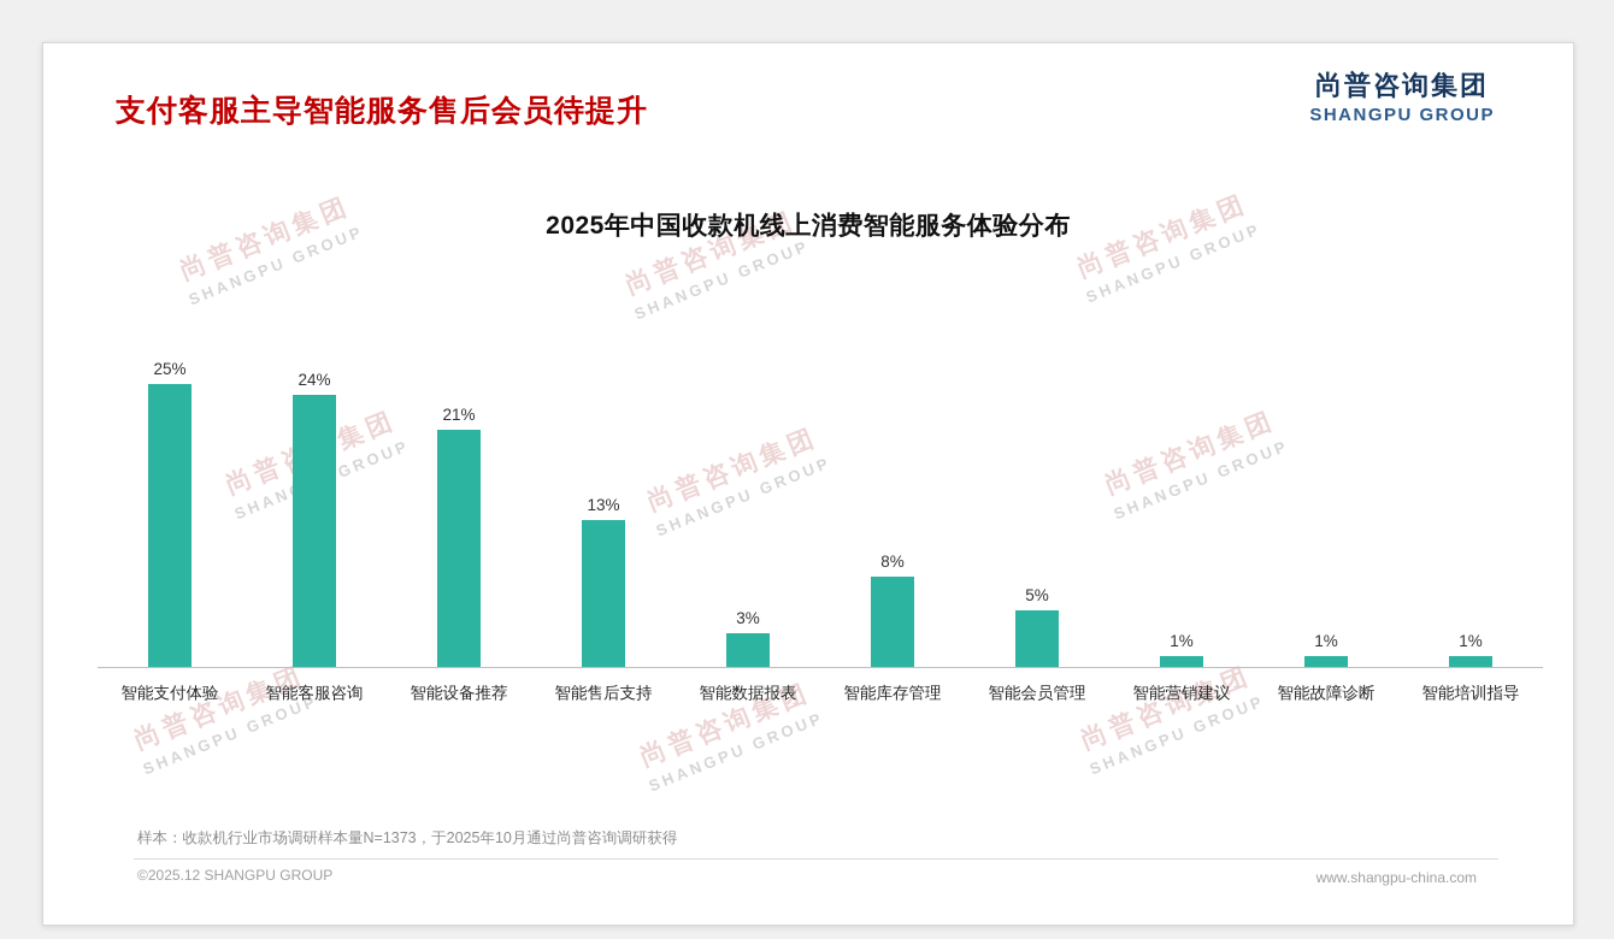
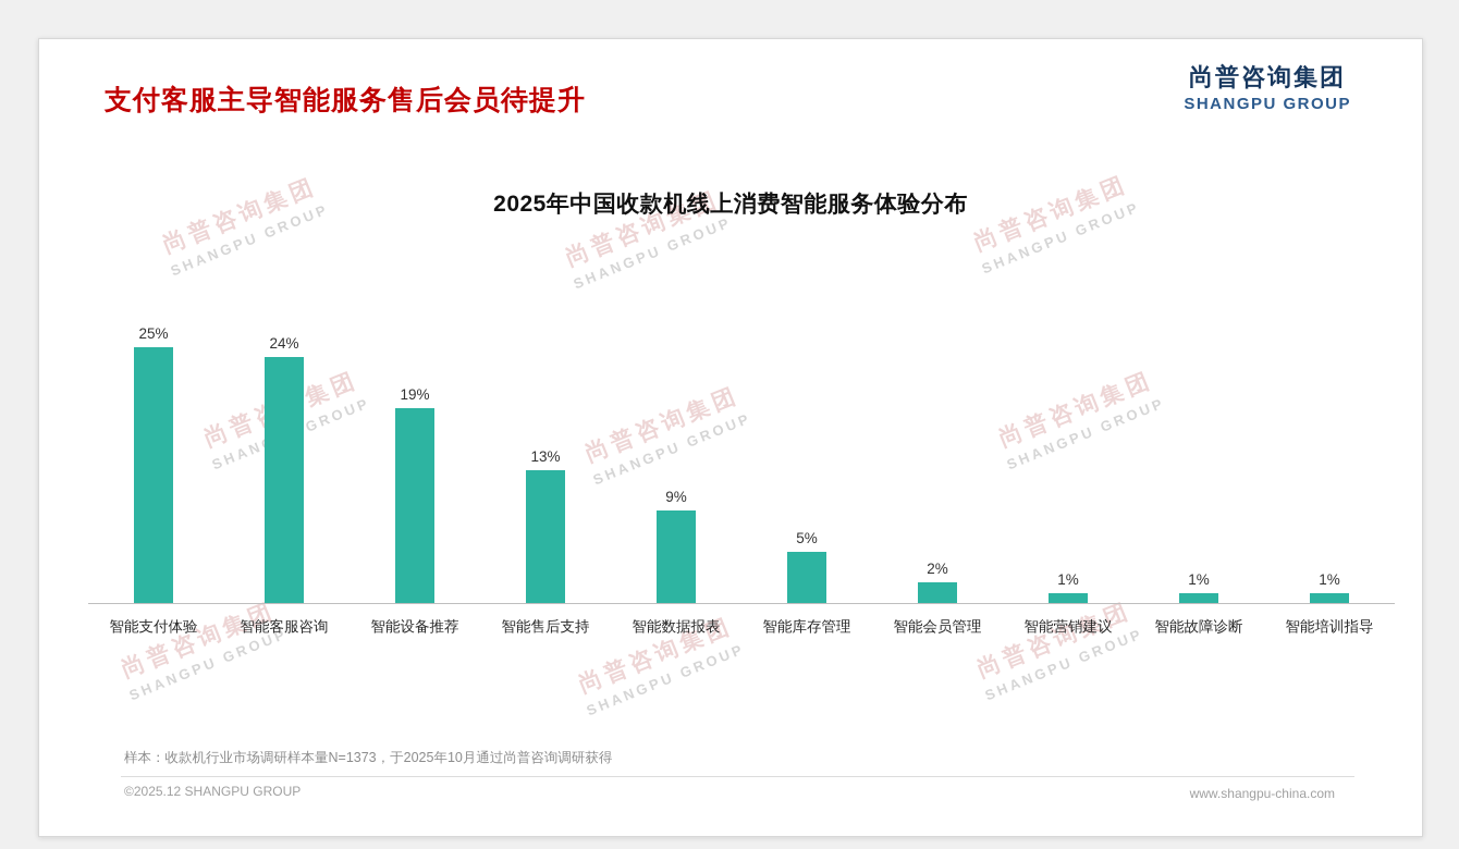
智能设备推荐: 21% -> 19%
智能数据报表: 3% -> 9%
智能库存管理: 8% -> 5%
智能会员管理: 5% -> 2%
